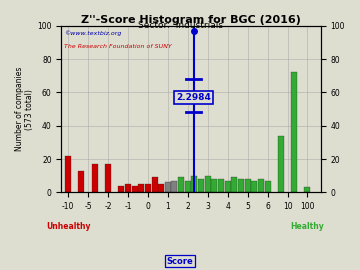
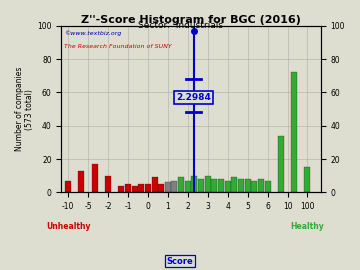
-10: 22 -> 7
-2: 17 -> 10
100: 3 -> 15
